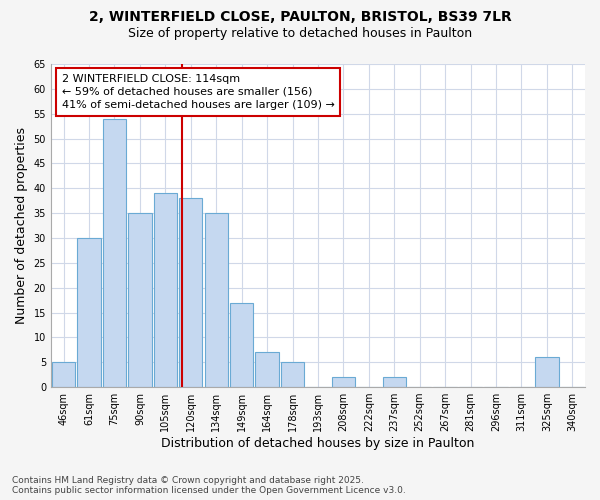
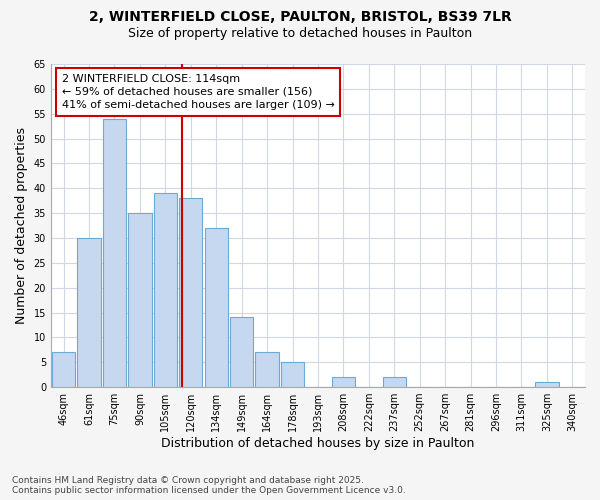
46sqm: 5 -> 7
134sqm: 35 -> 32
149sqm: 17 -> 14
325sqm: 6 -> 1
